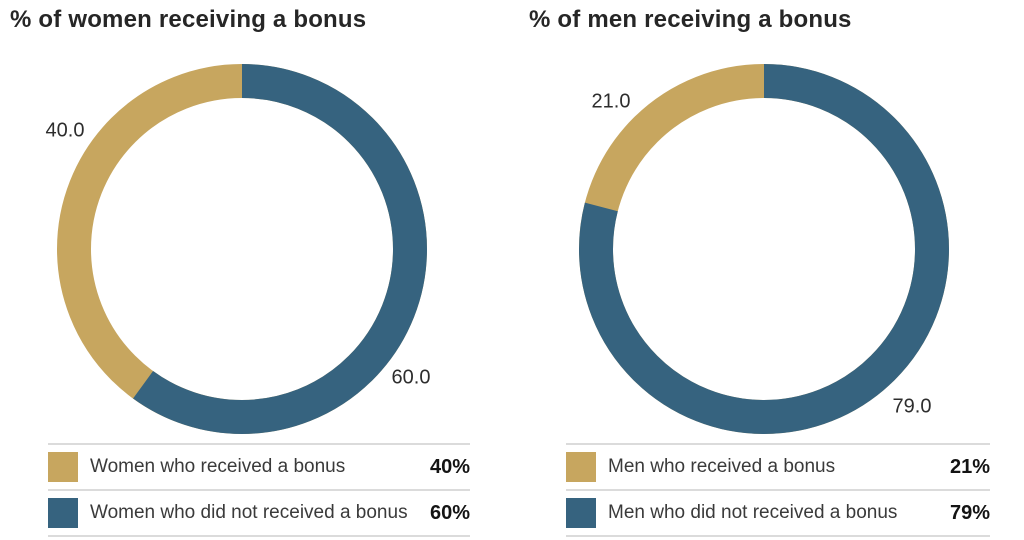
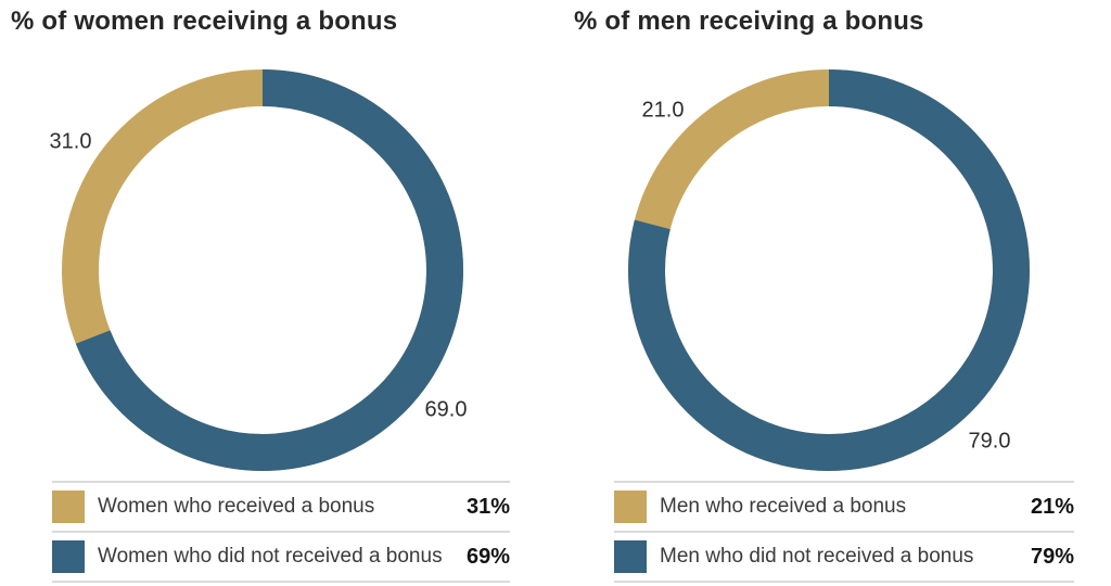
% of women receiving a bonus/Women who received a bonus: 40% -> 31%
% of women receiving a bonus/Women who did not received a bonus: 60% -> 69%
